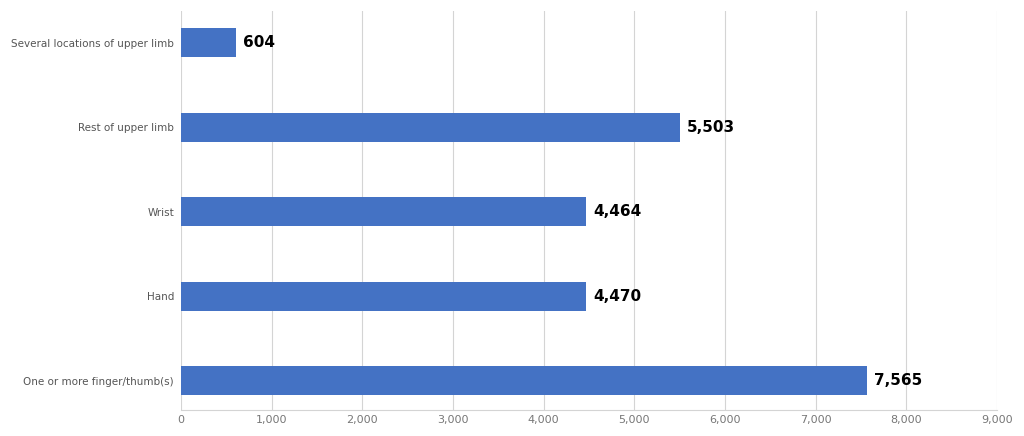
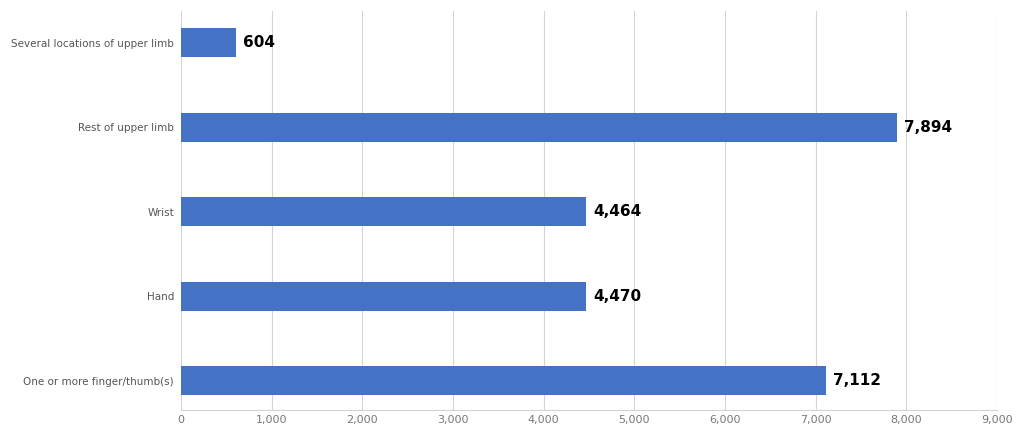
Rest of upper limb: 5,503 -> 7,894
One or more finger/thumb(s): 7,565 -> 7,112
